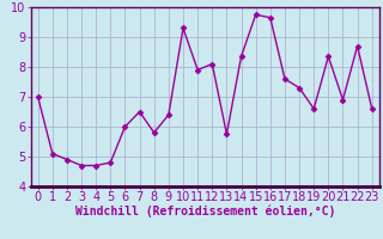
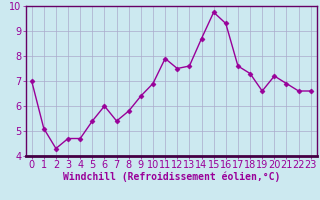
2: 4.90 -> 4.30
5: 4.80 -> 5.40
7: 6.50 -> 5.40
10: 9.30 -> 6.90
12: 8.10 -> 7.50
13: 5.75 -> 7.60
14: 8.35 -> 8.70
16: 9.65 -> 9.30
20: 8.35 -> 7.20
22: 8.70 -> 6.60
